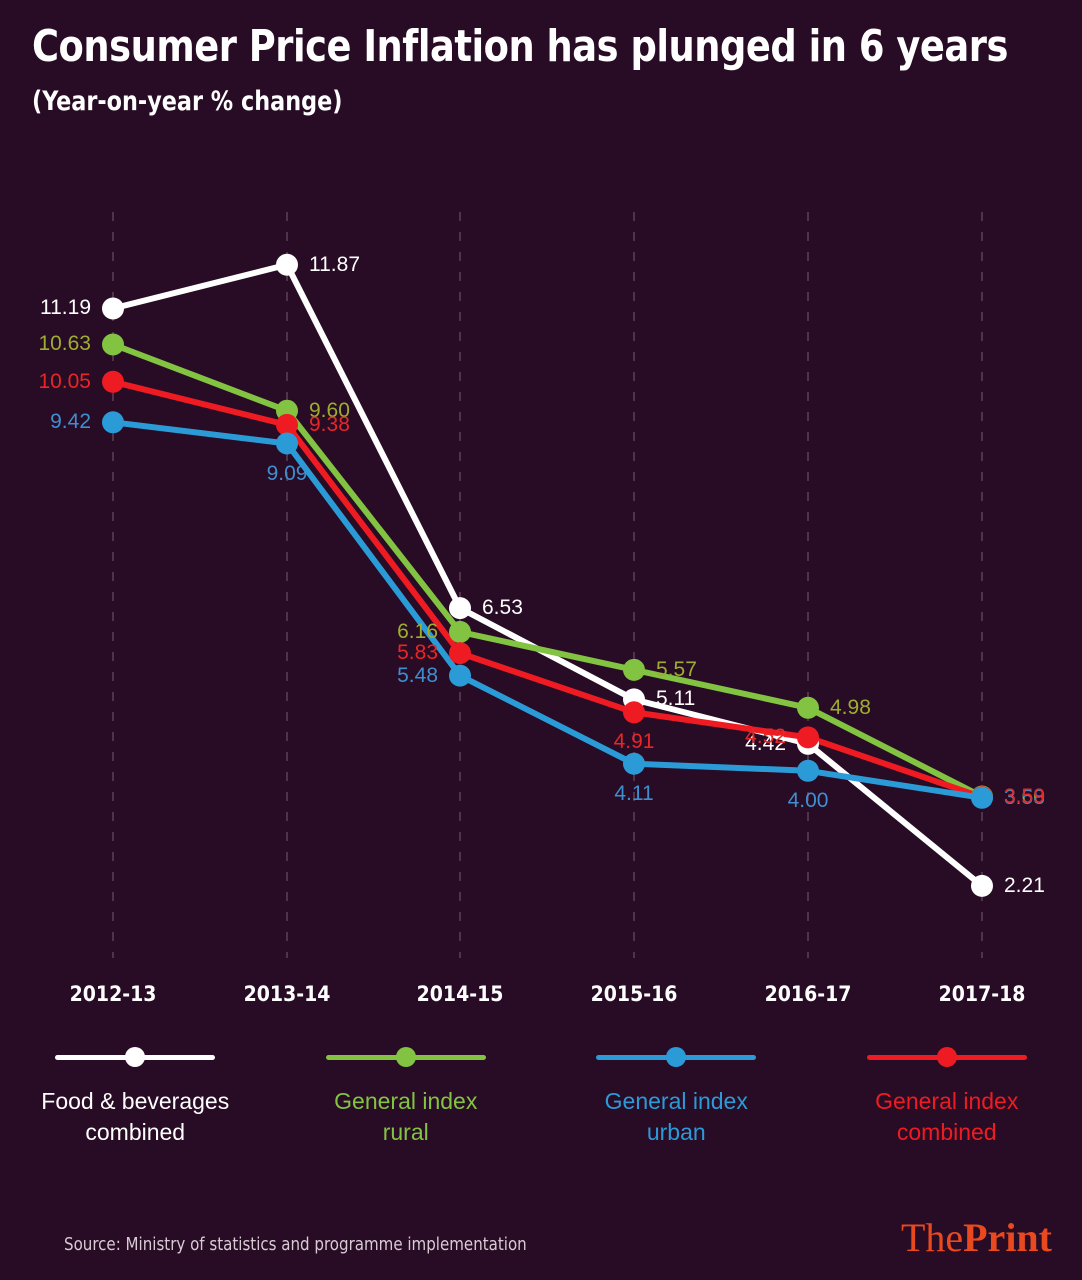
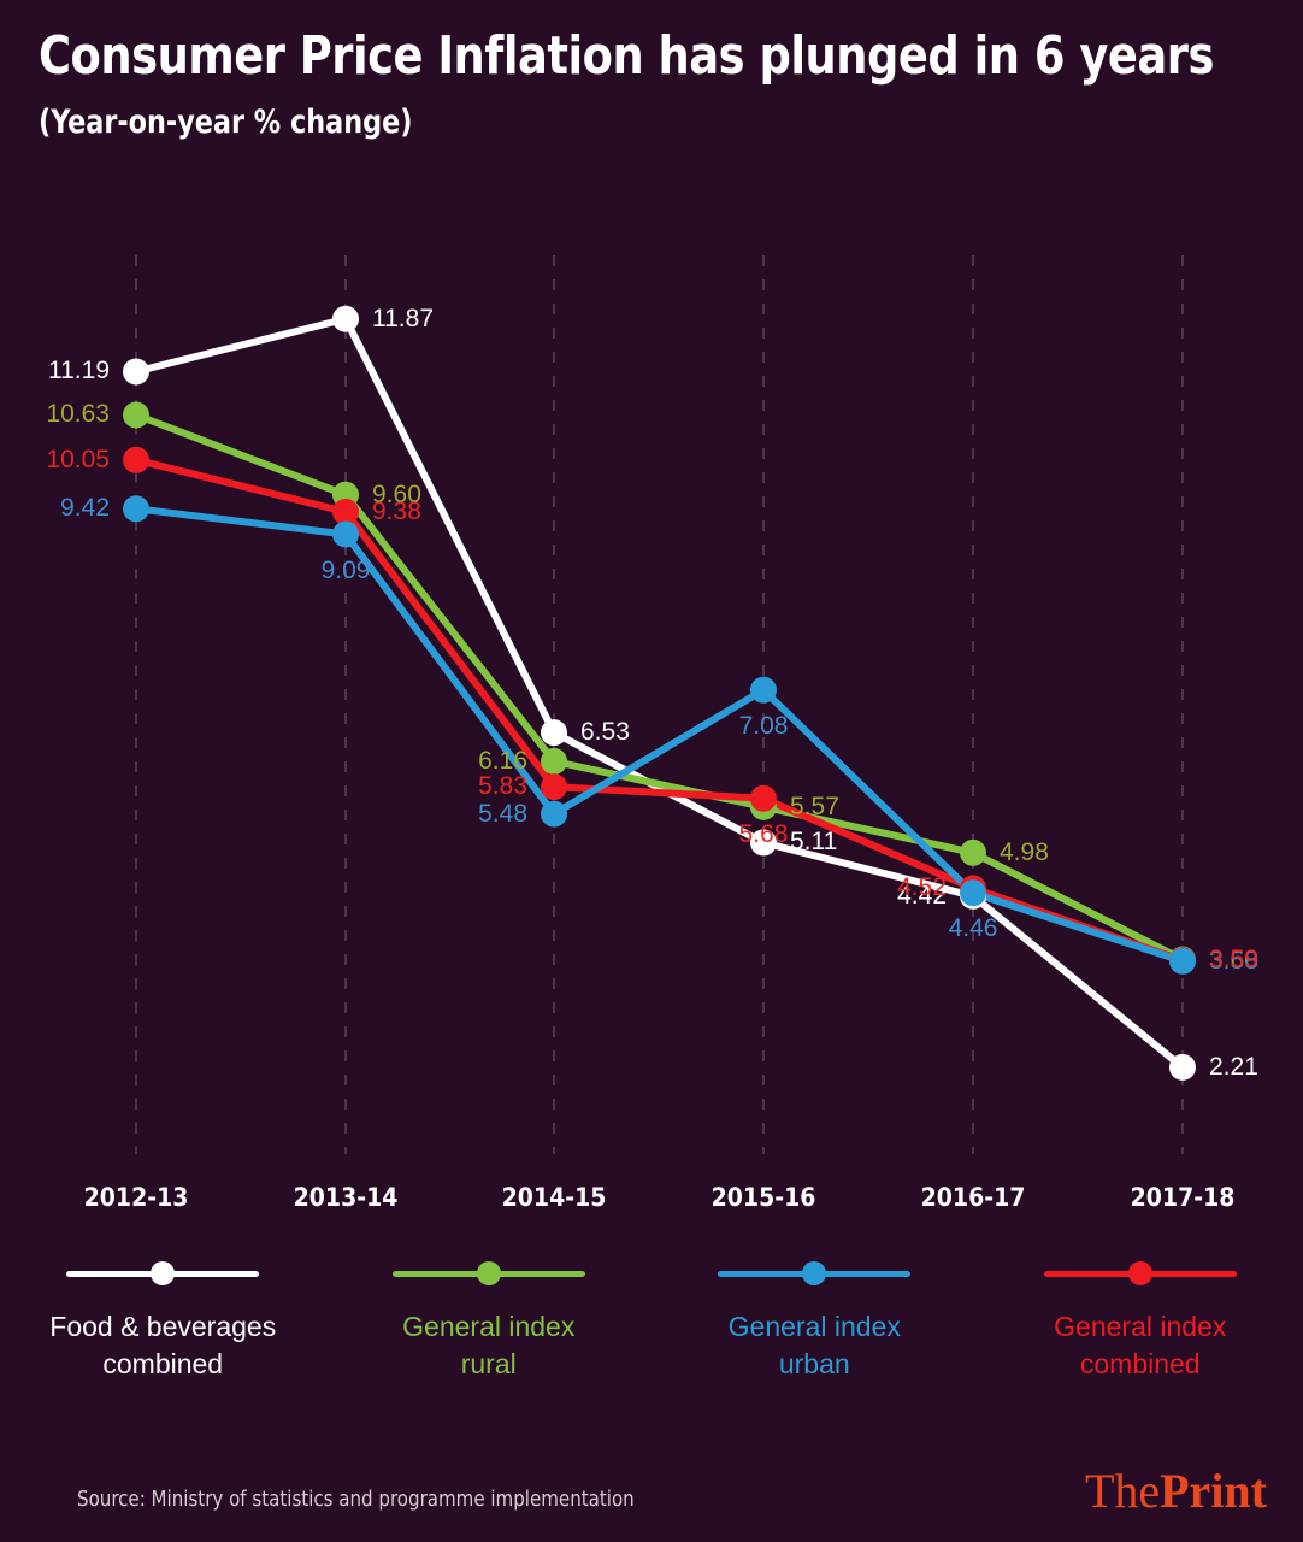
General index urban/2015-16: 4.11 -> 7.08
General index combined/2015-16: 4.91 -> 5.68
General index urban/2016-17: 4.00 -> 4.46
